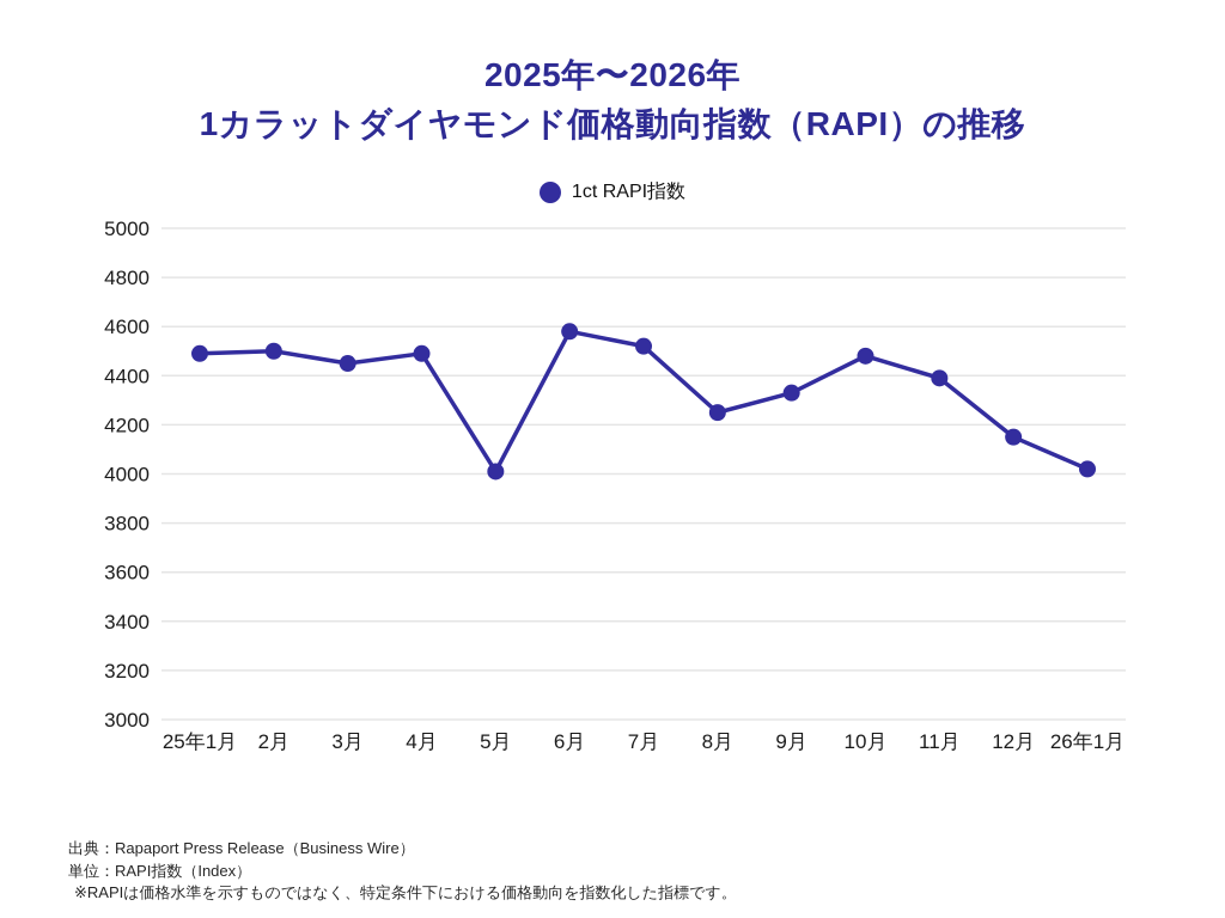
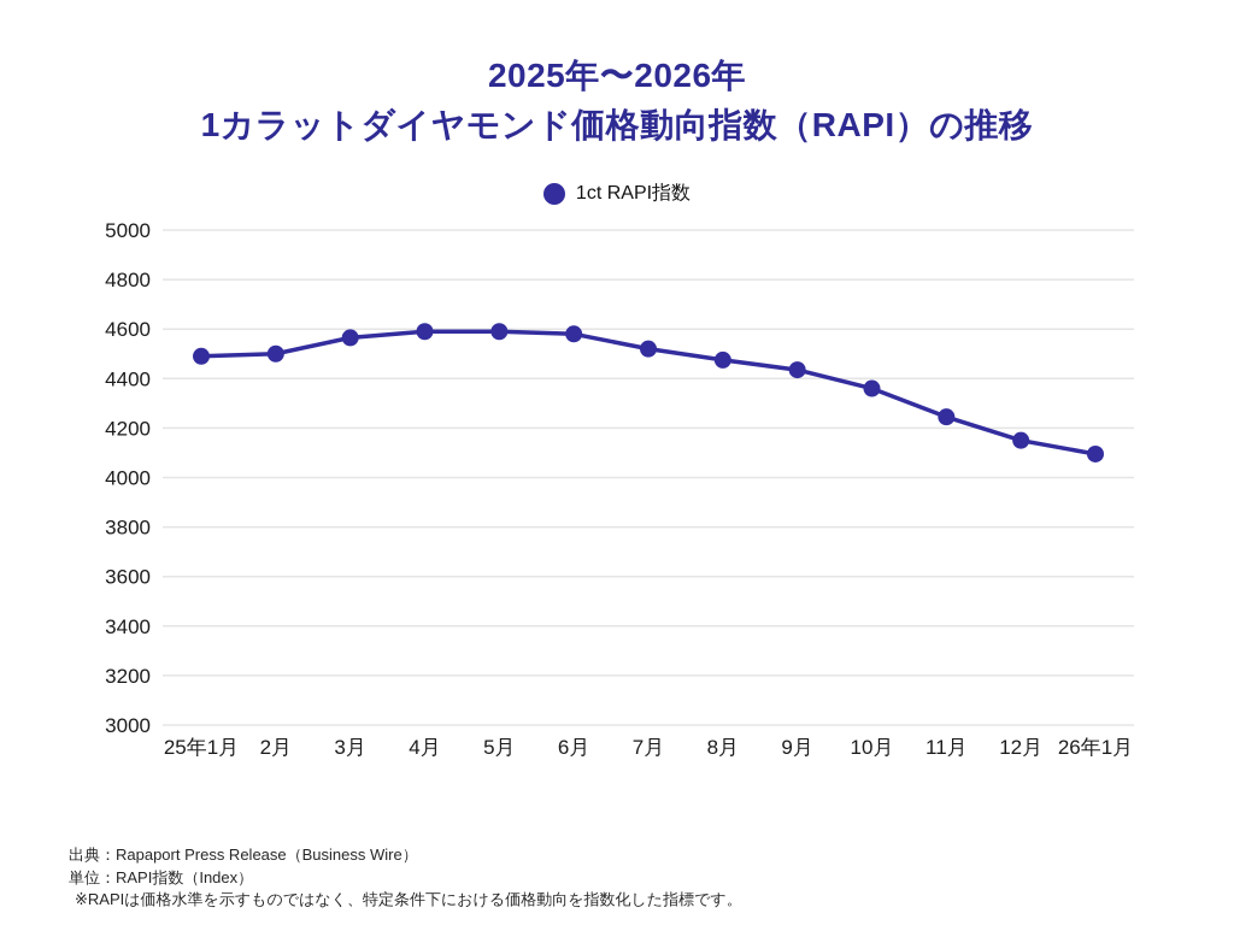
3月: 4450 -> 4560
4月: 4490 -> 4590
5月: 4010 -> 4590
8月: 4250 -> 4480
9月: 4330 -> 4440
10月: 4480 -> 4360
11月: 4390 -> 4240
26年1月: 4020 -> 4100
